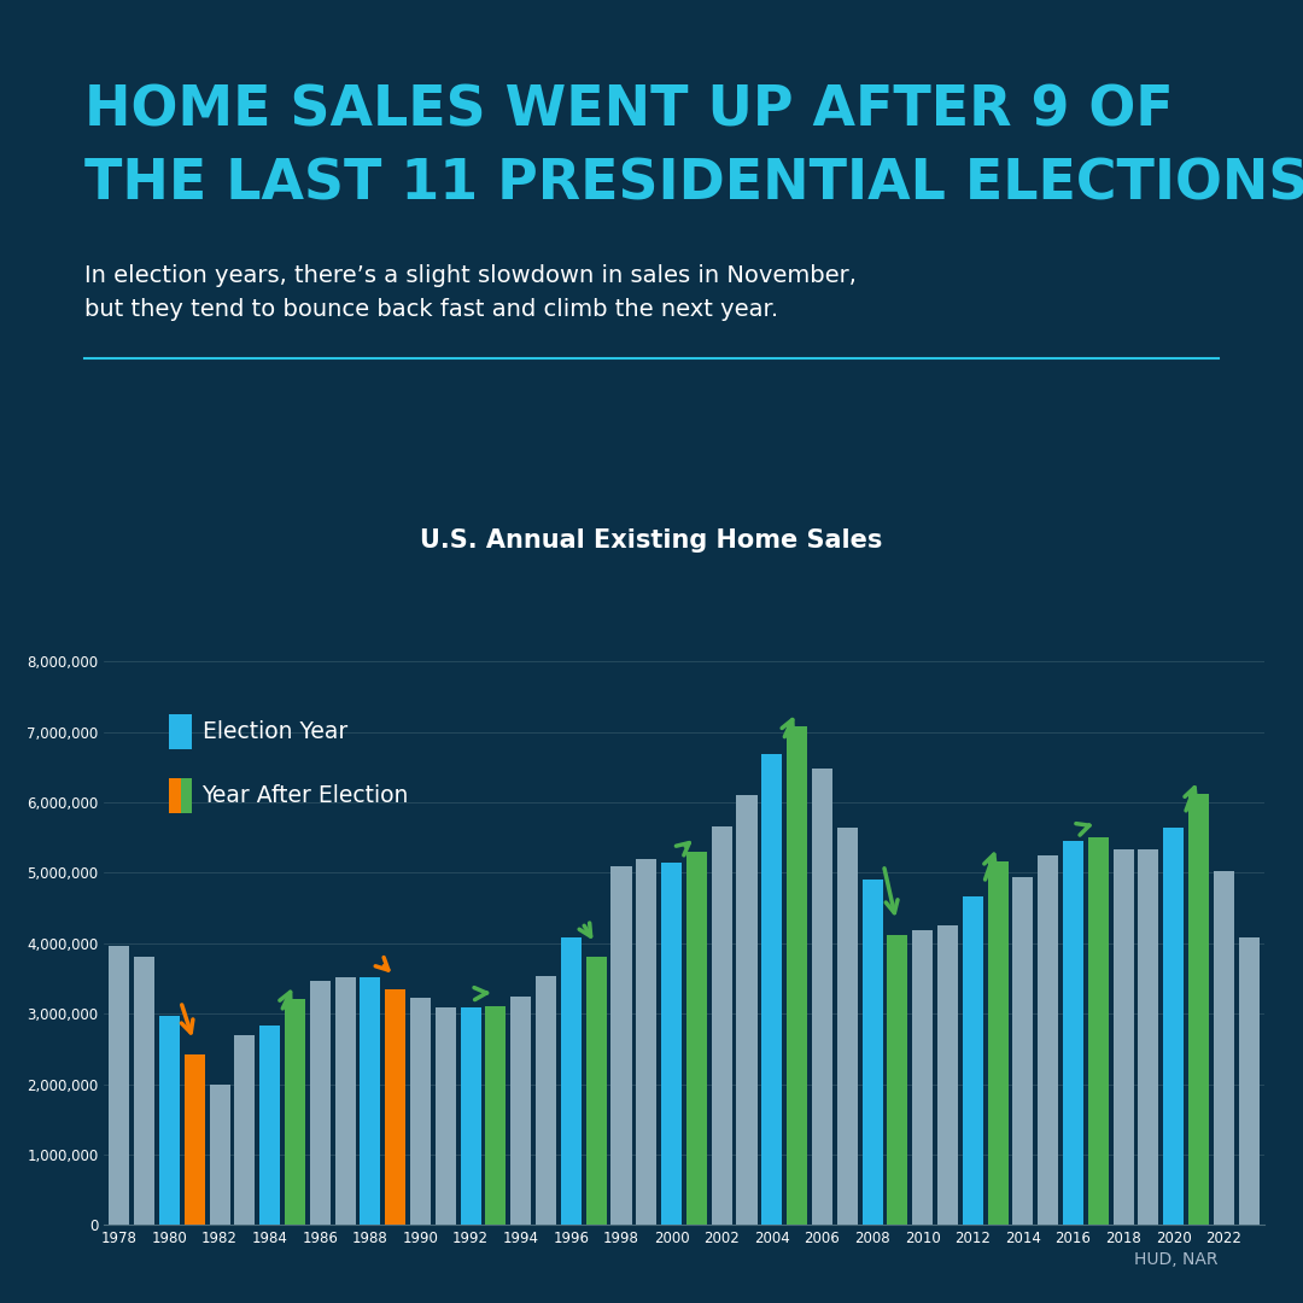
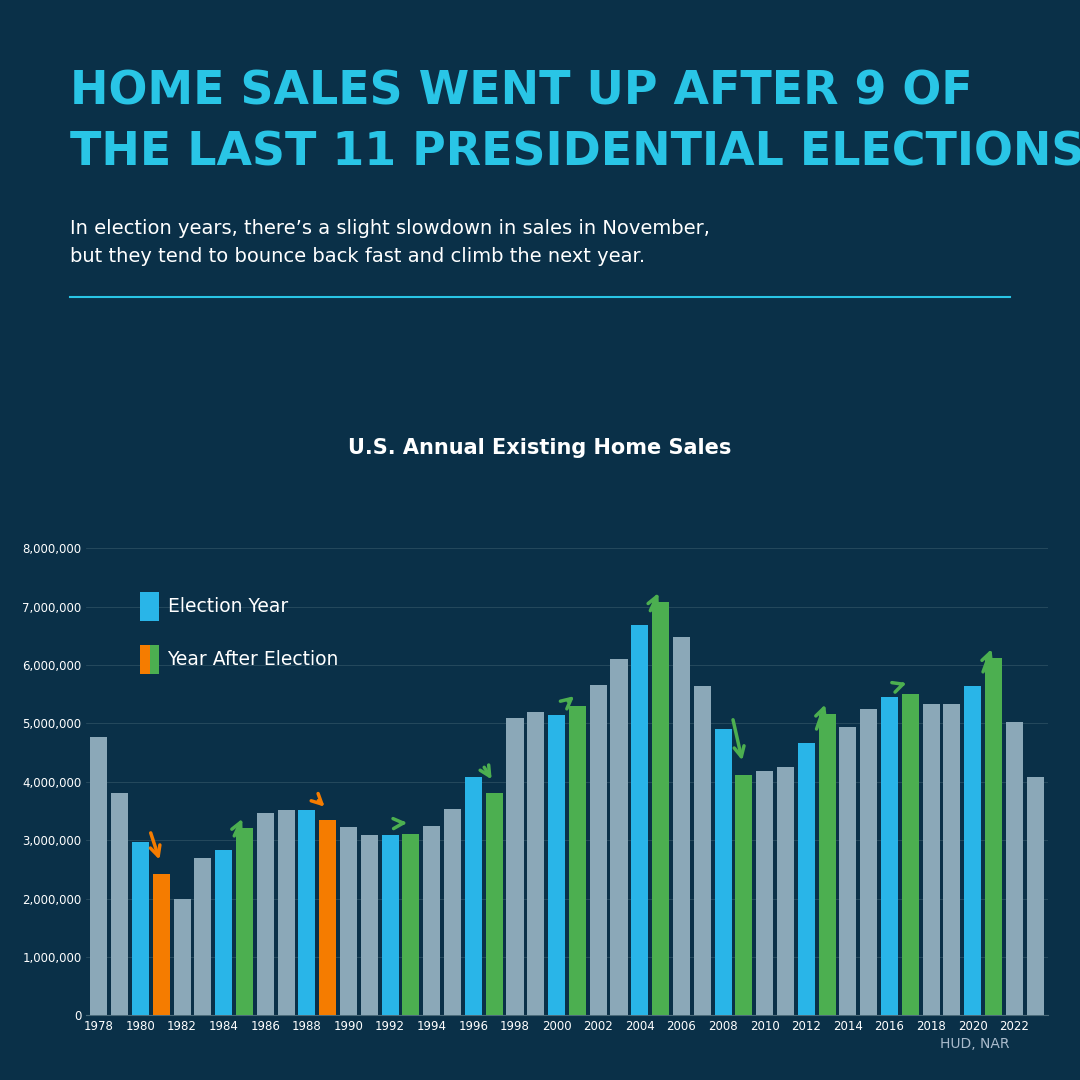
1978: 3,970,000 -> 4,760,000
